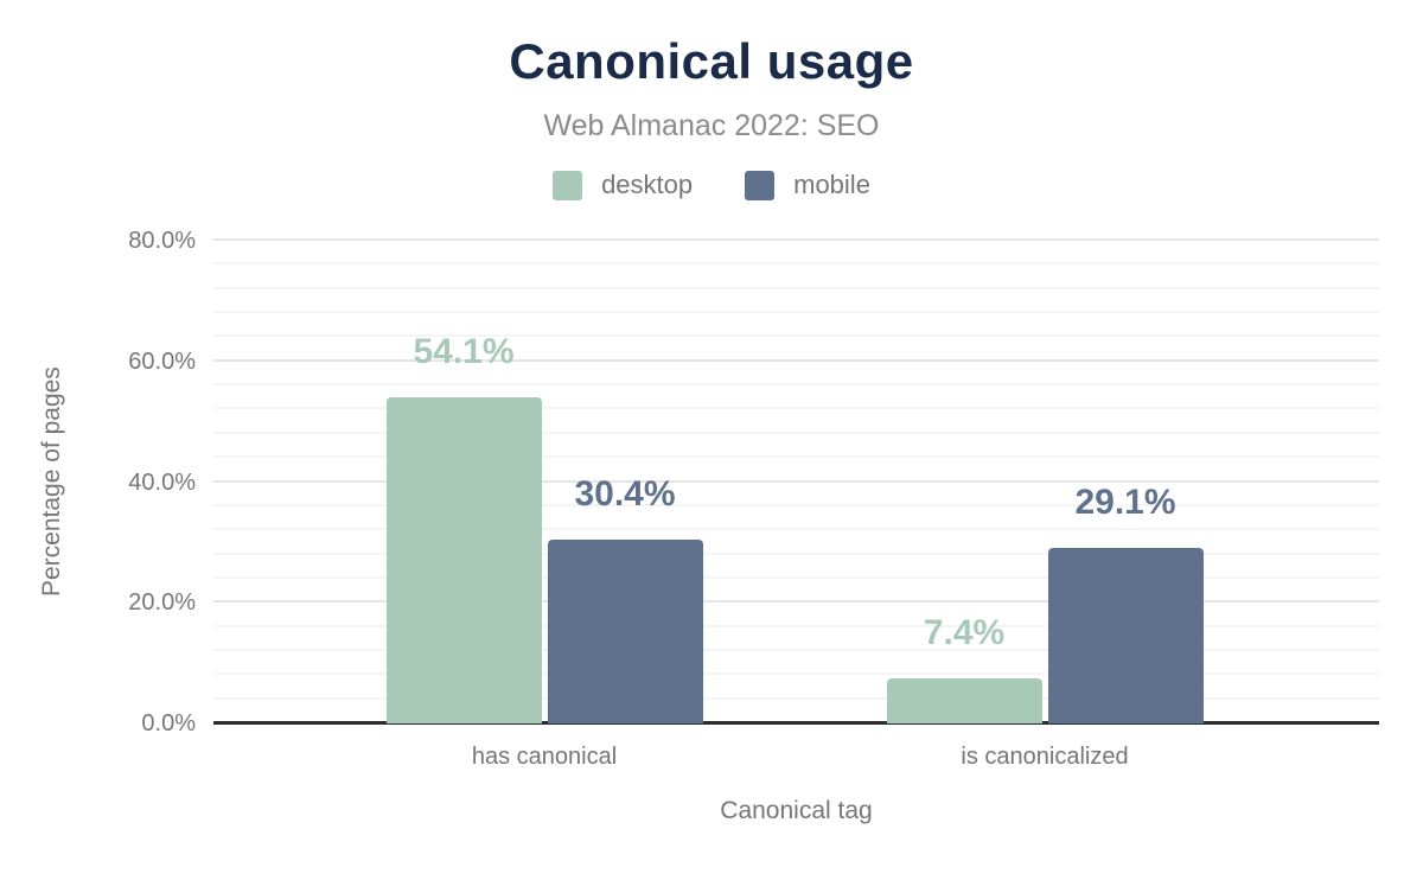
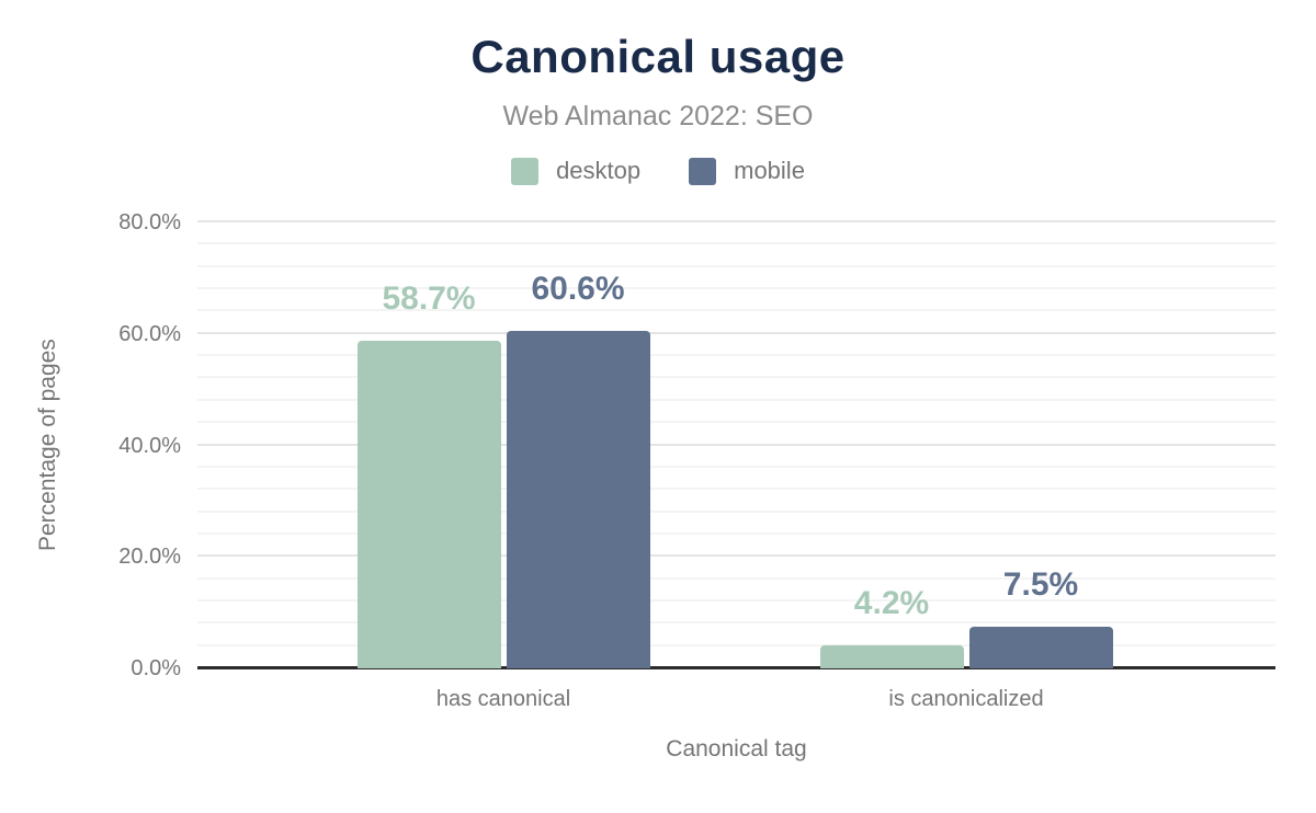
desktop/has canonical: 54.1% -> 58.7%
mobile/has canonical: 30.4% -> 60.6%
desktop/is canonicalized: 7.4% -> 4.2%
mobile/is canonicalized: 29.1% -> 7.5%
